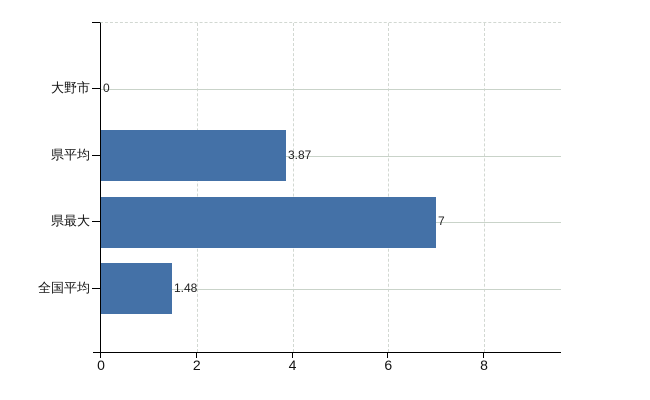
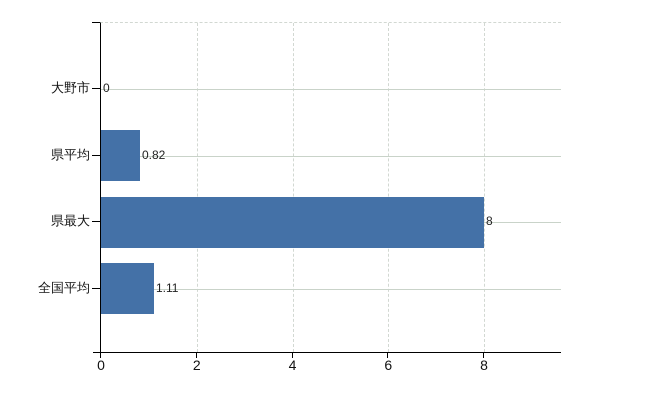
県平均: 3.87 -> 0.82
県最大: 7 -> 8
全国平均: 1.48 -> 1.11
